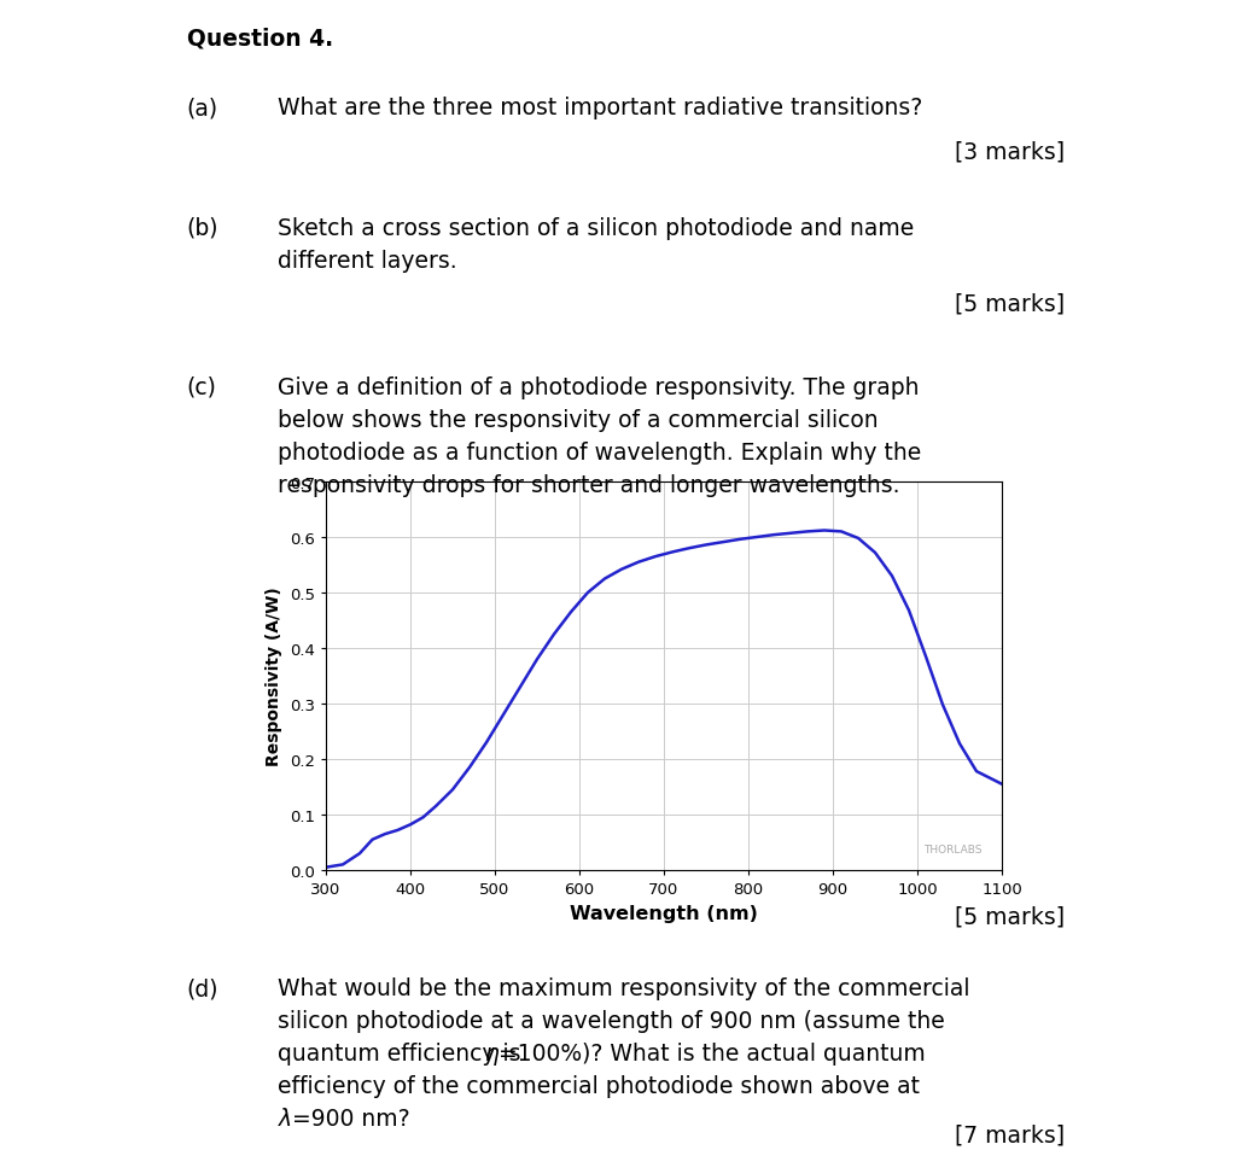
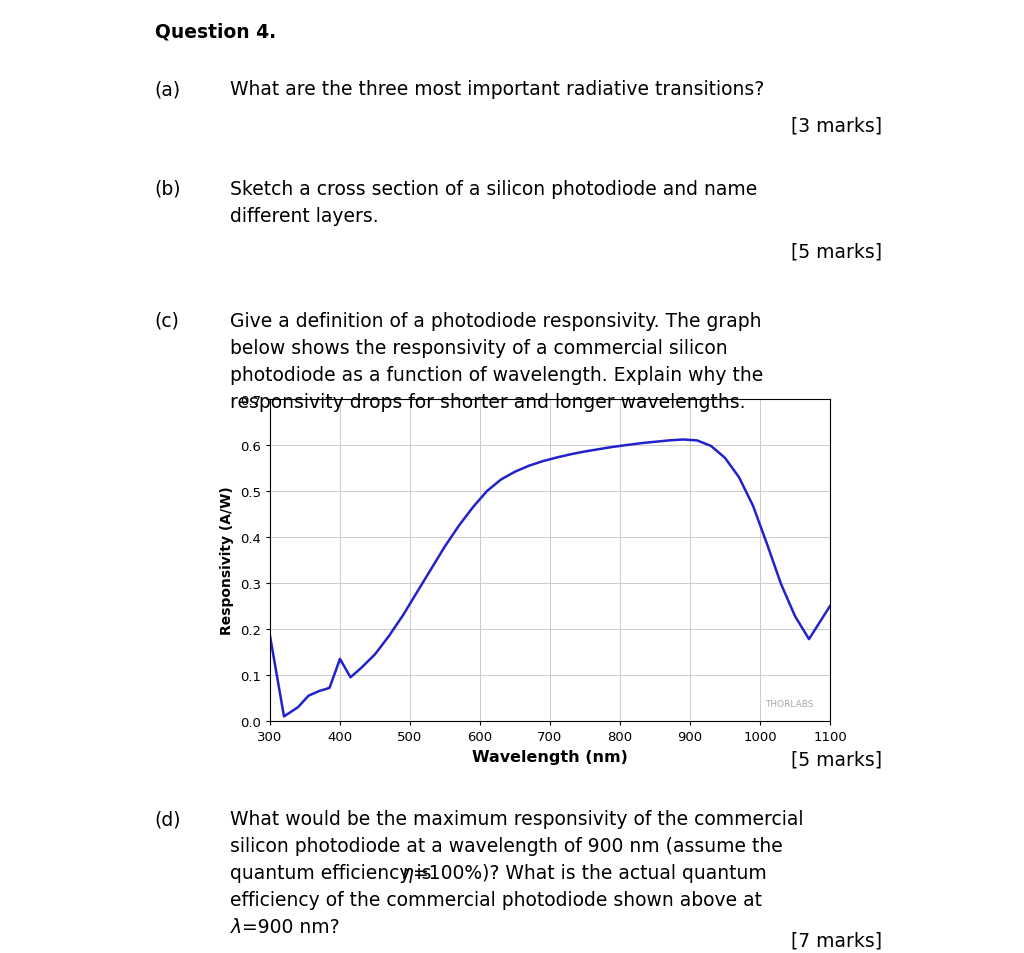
300: 0.005 -> 0.185
400: 0.082 -> 0.135
1100: 0.155 -> 0.250
